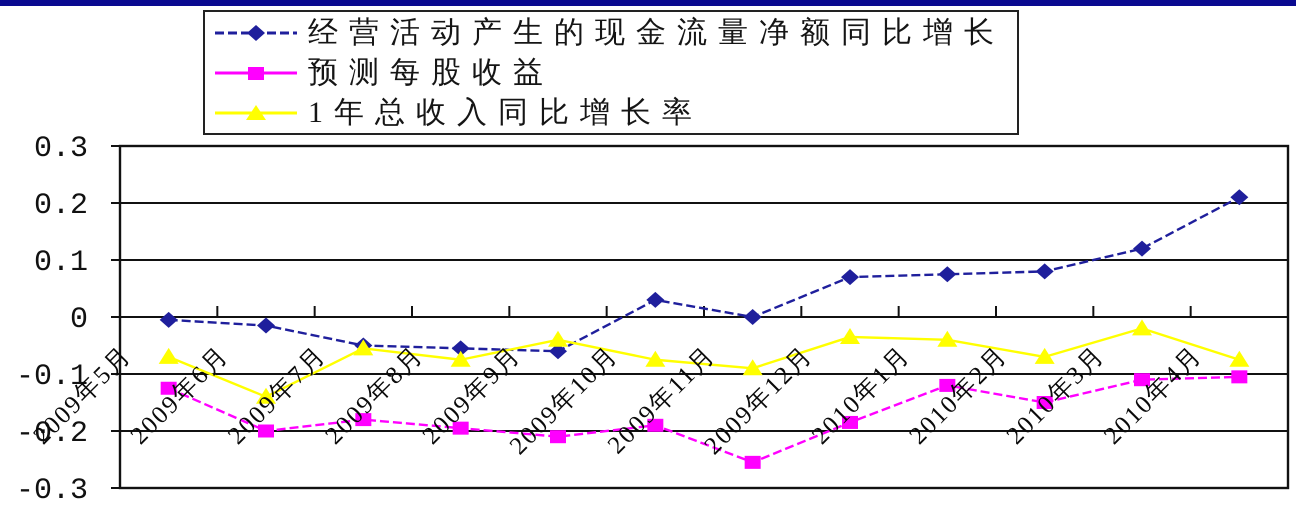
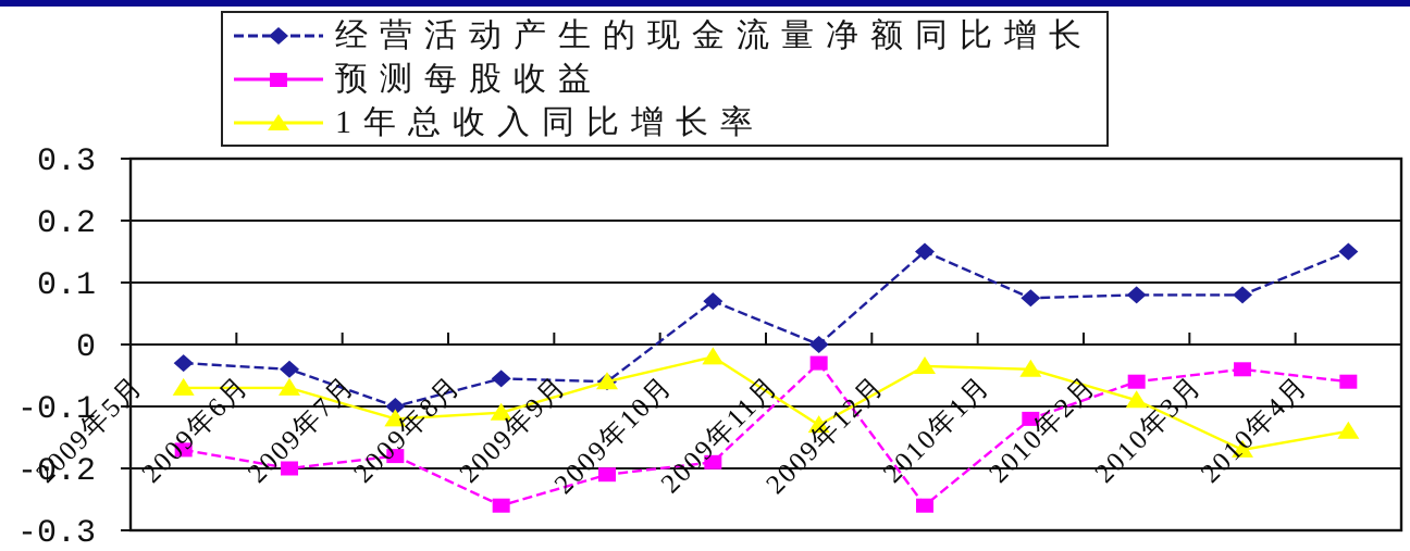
经营活动产生的现金流量净额同比增长/2009年5月: -0.01 -> -0.03
预测每股收益/2009年5月: -0.12 -> -0.17
经营活动产生的现金流量净额同比增长/2009年6月: -0.01 -> -0.04
1年总收入同比增长率/2009年6月: -0.14 -> -0.07
经营活动产生的现金流量净额同比增长/2009年7月: -0.05 -> -0.10
1年总收入同比增长率/2009年7月: -0.06 -> -0.12
预测每股收益/2009年8月: -0.20 -> -0.26
1年总收入同比增长率/2009年8月: -0.07 -> -0.11
1年总收入同比增长率/2009年9月: -0.04 -> -0.06
经营活动产生的现金流量净额同比增长/2009年10月: 0.03 -> 0.07
1年总收入同比增长率/2009年10月: -0.07 -> -0.02
预测每股收益/2009年11月: -0.26 -> -0.03
1年总收入同比增长率/2009年11月: -0.09 -> -0.13
经营活动产生的现金流量净额同比增长/2009年12月: 0.07 -> 0.15
预测每股收益/2009年12月: -0.18 -> -0.26
预测每股收益/2010年2月: -0.15 -> -0.06
1年总收入同比增长率/2010年2月: -0.07 -> -0.09
经营活动产生的现金流量净额同比增长/2010年3月: 0.12 -> 0.08
预测每股收益/2010年3月: -0.11 -> -0.04
1年总收入同比增长率/2010年3月: -0.02 -> -0.17
经营活动产生的现金流量净额同比增长/2010年4月: 0.21 -> 0.15
预测每股收益/2010年4月: -0.10 -> -0.06
1年总收入同比增长率/2010年4月: -0.07 -> -0.14
